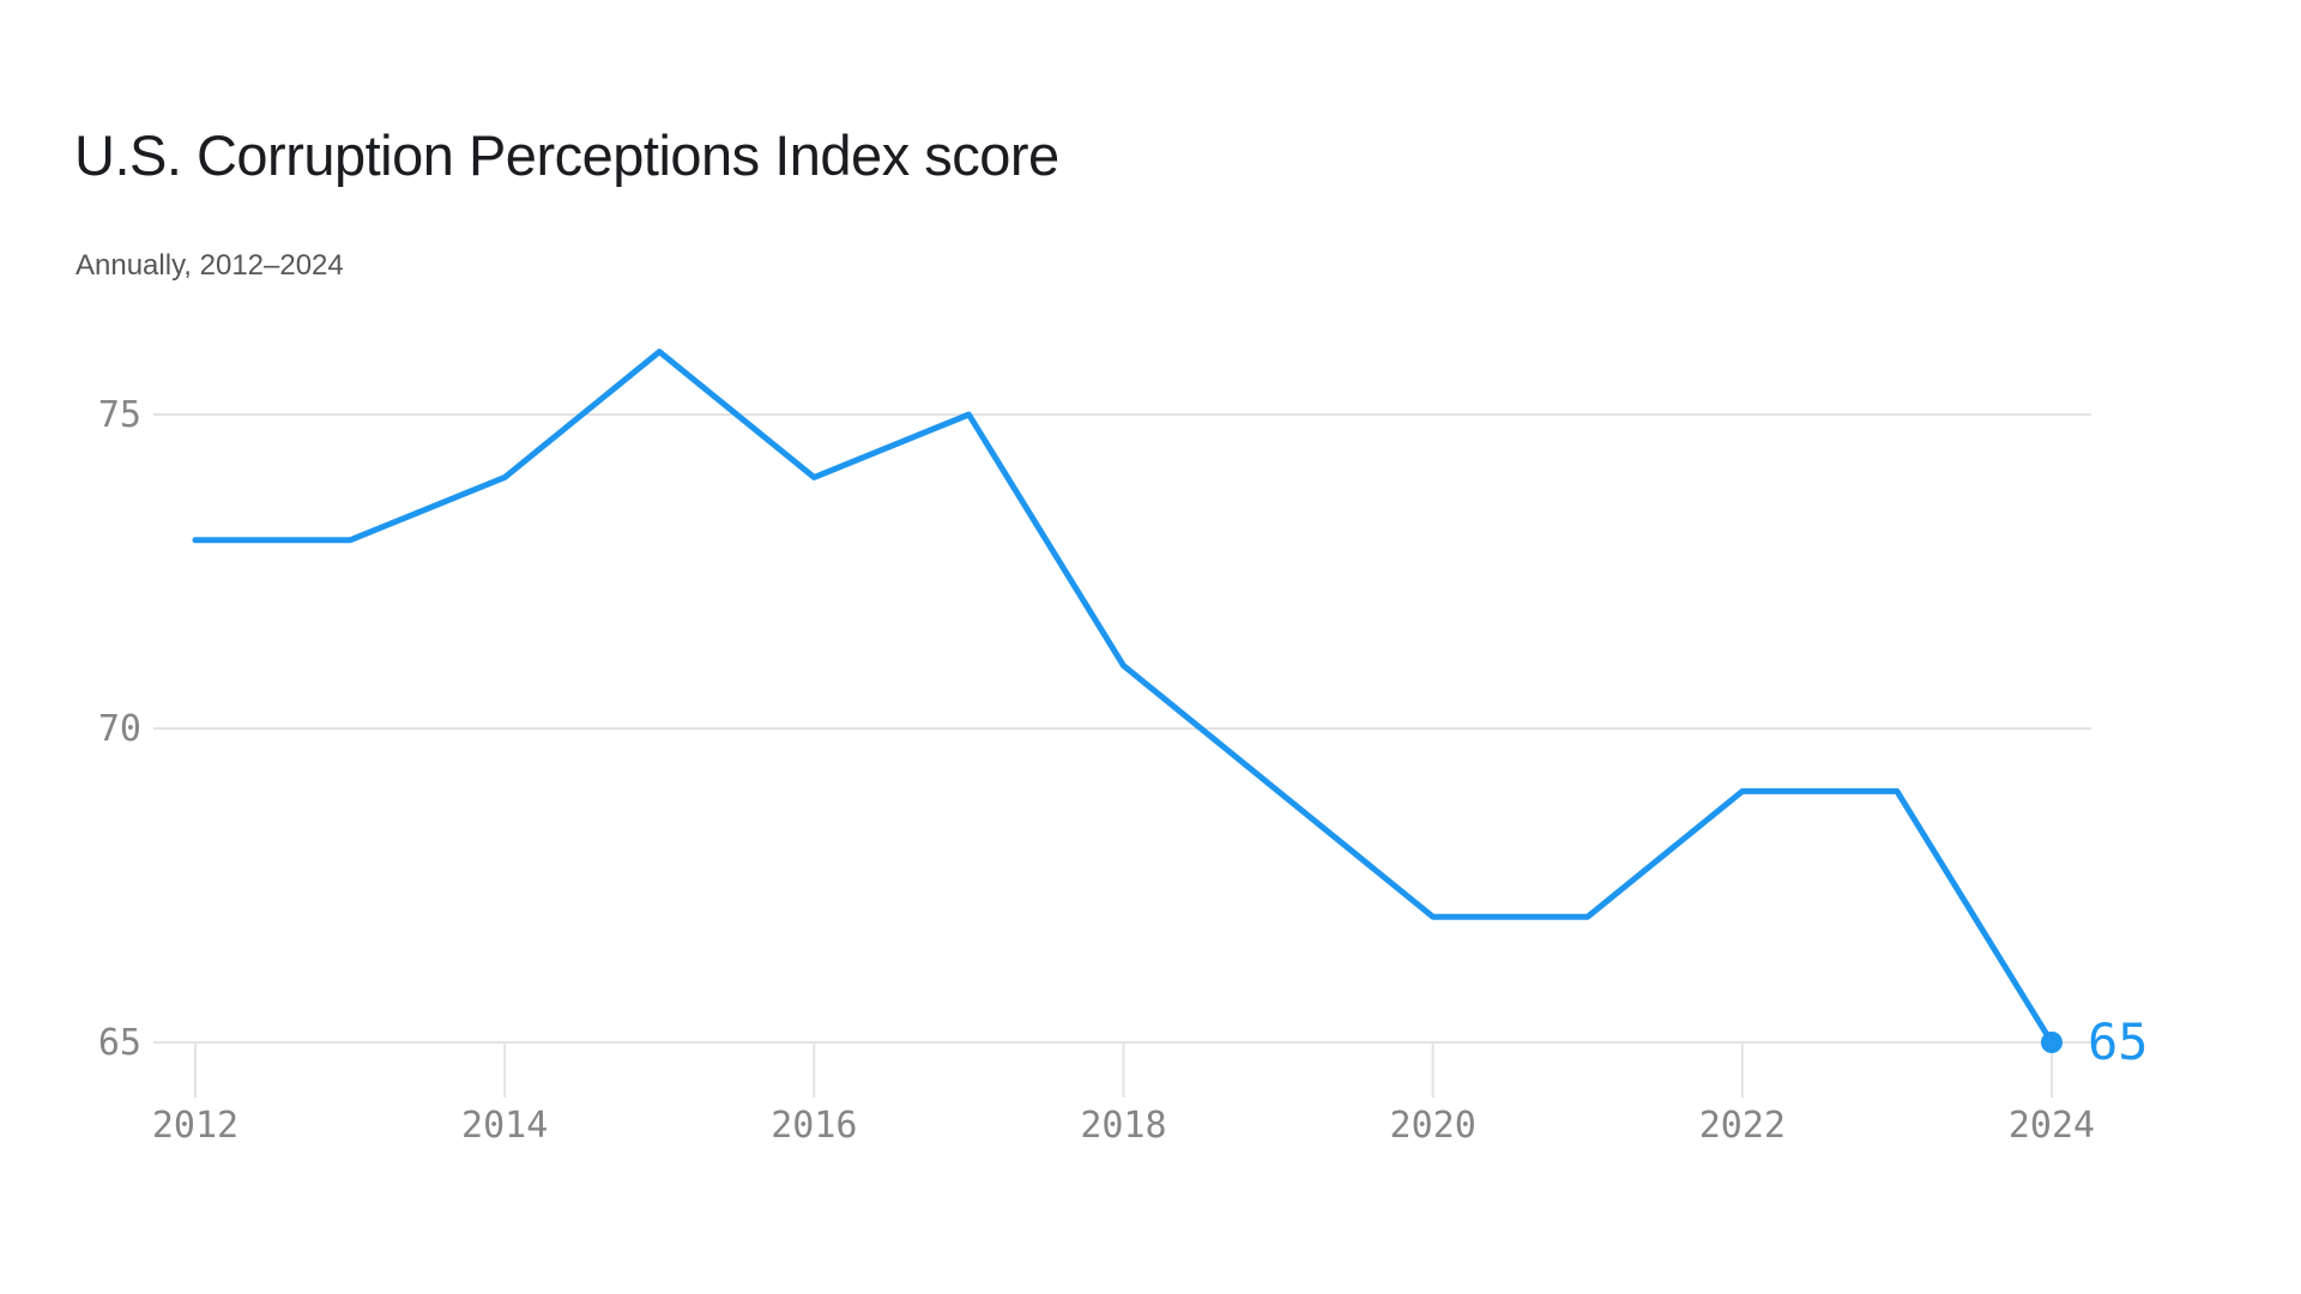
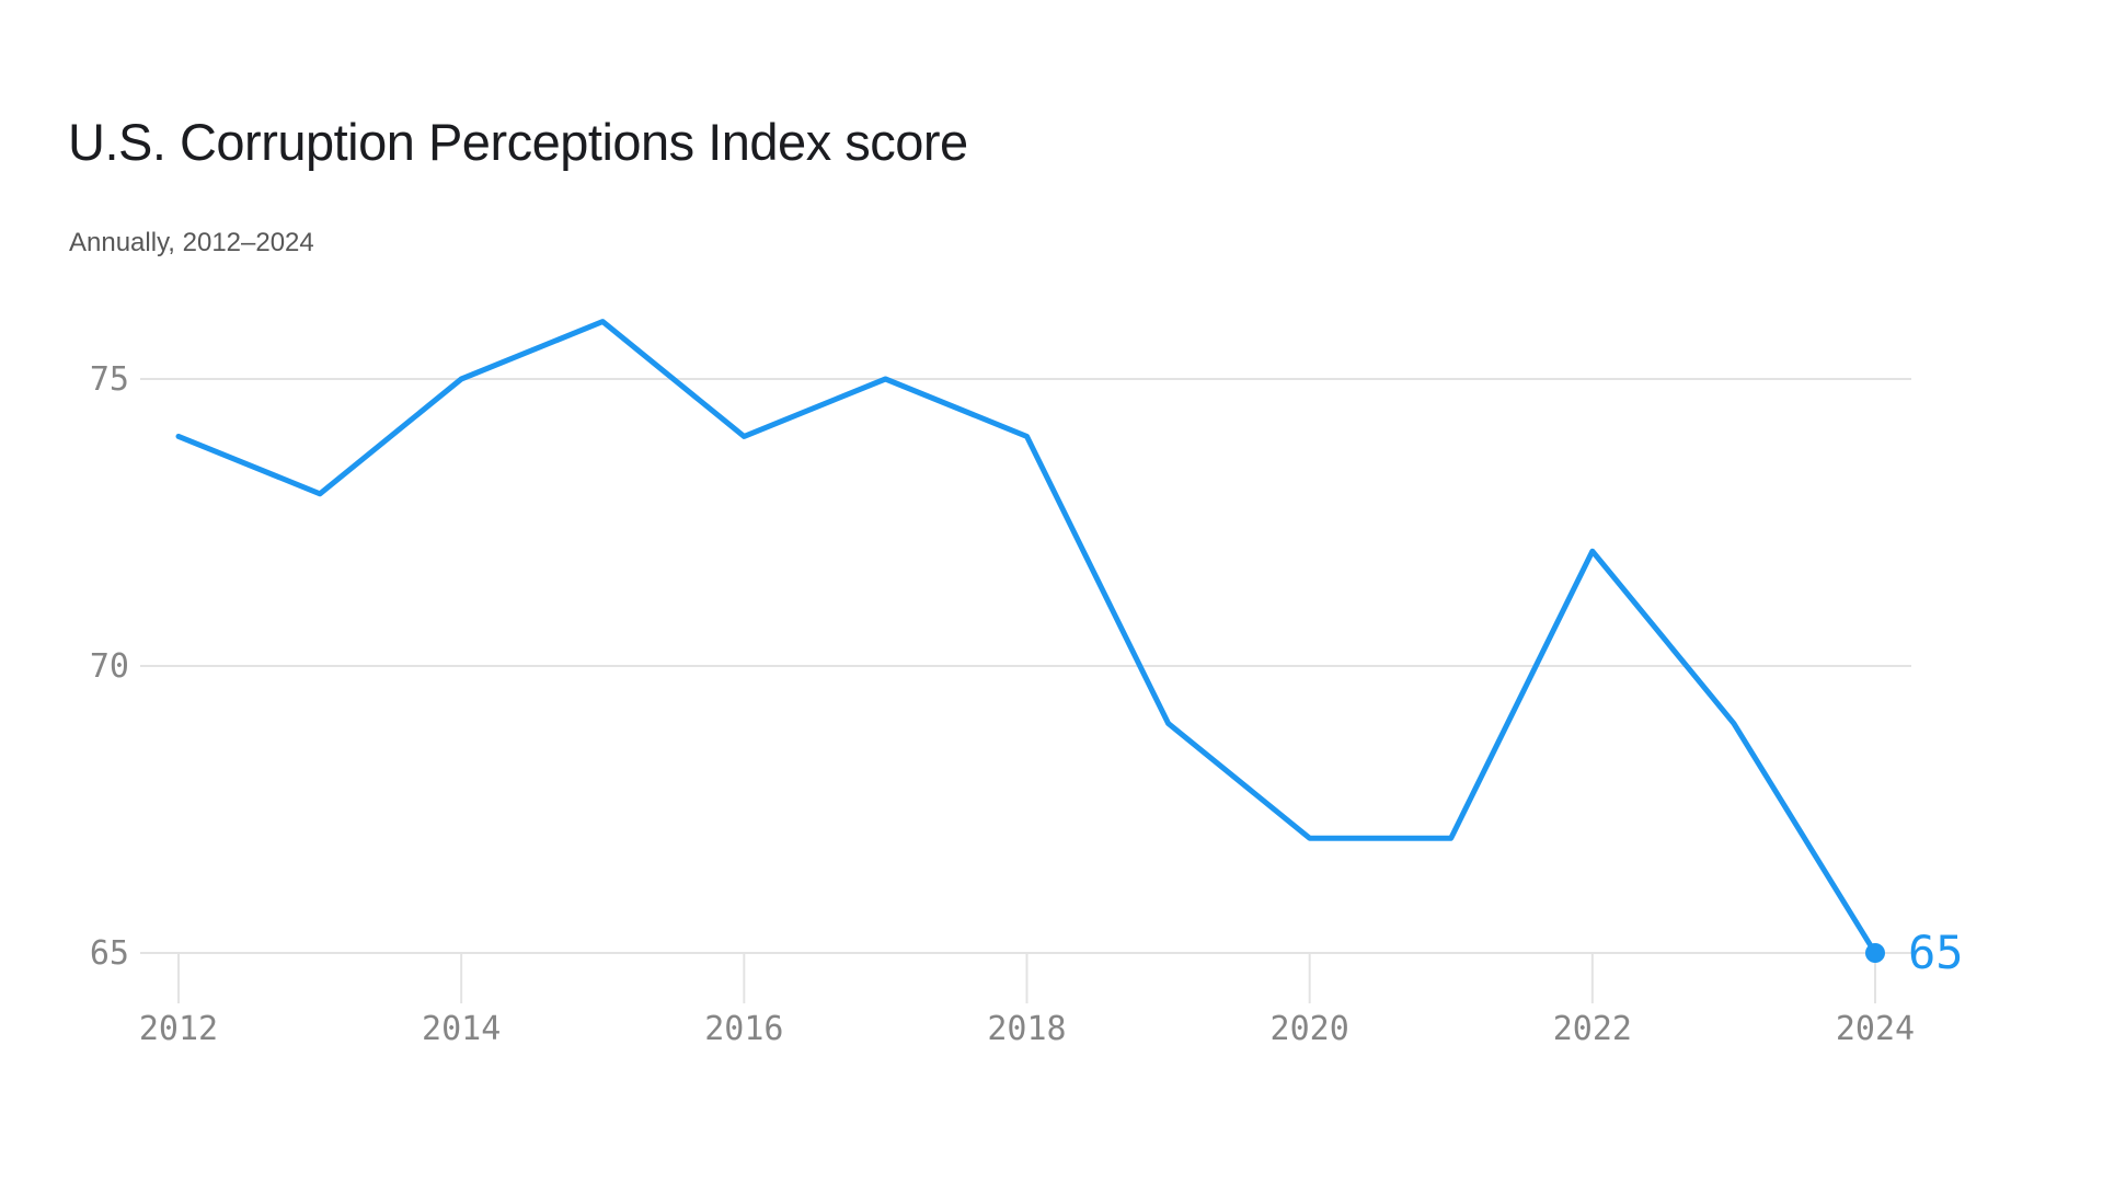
2012: 73 -> 74
2014: 74 -> 75
2018: 71 -> 74
2022: 69 -> 72
